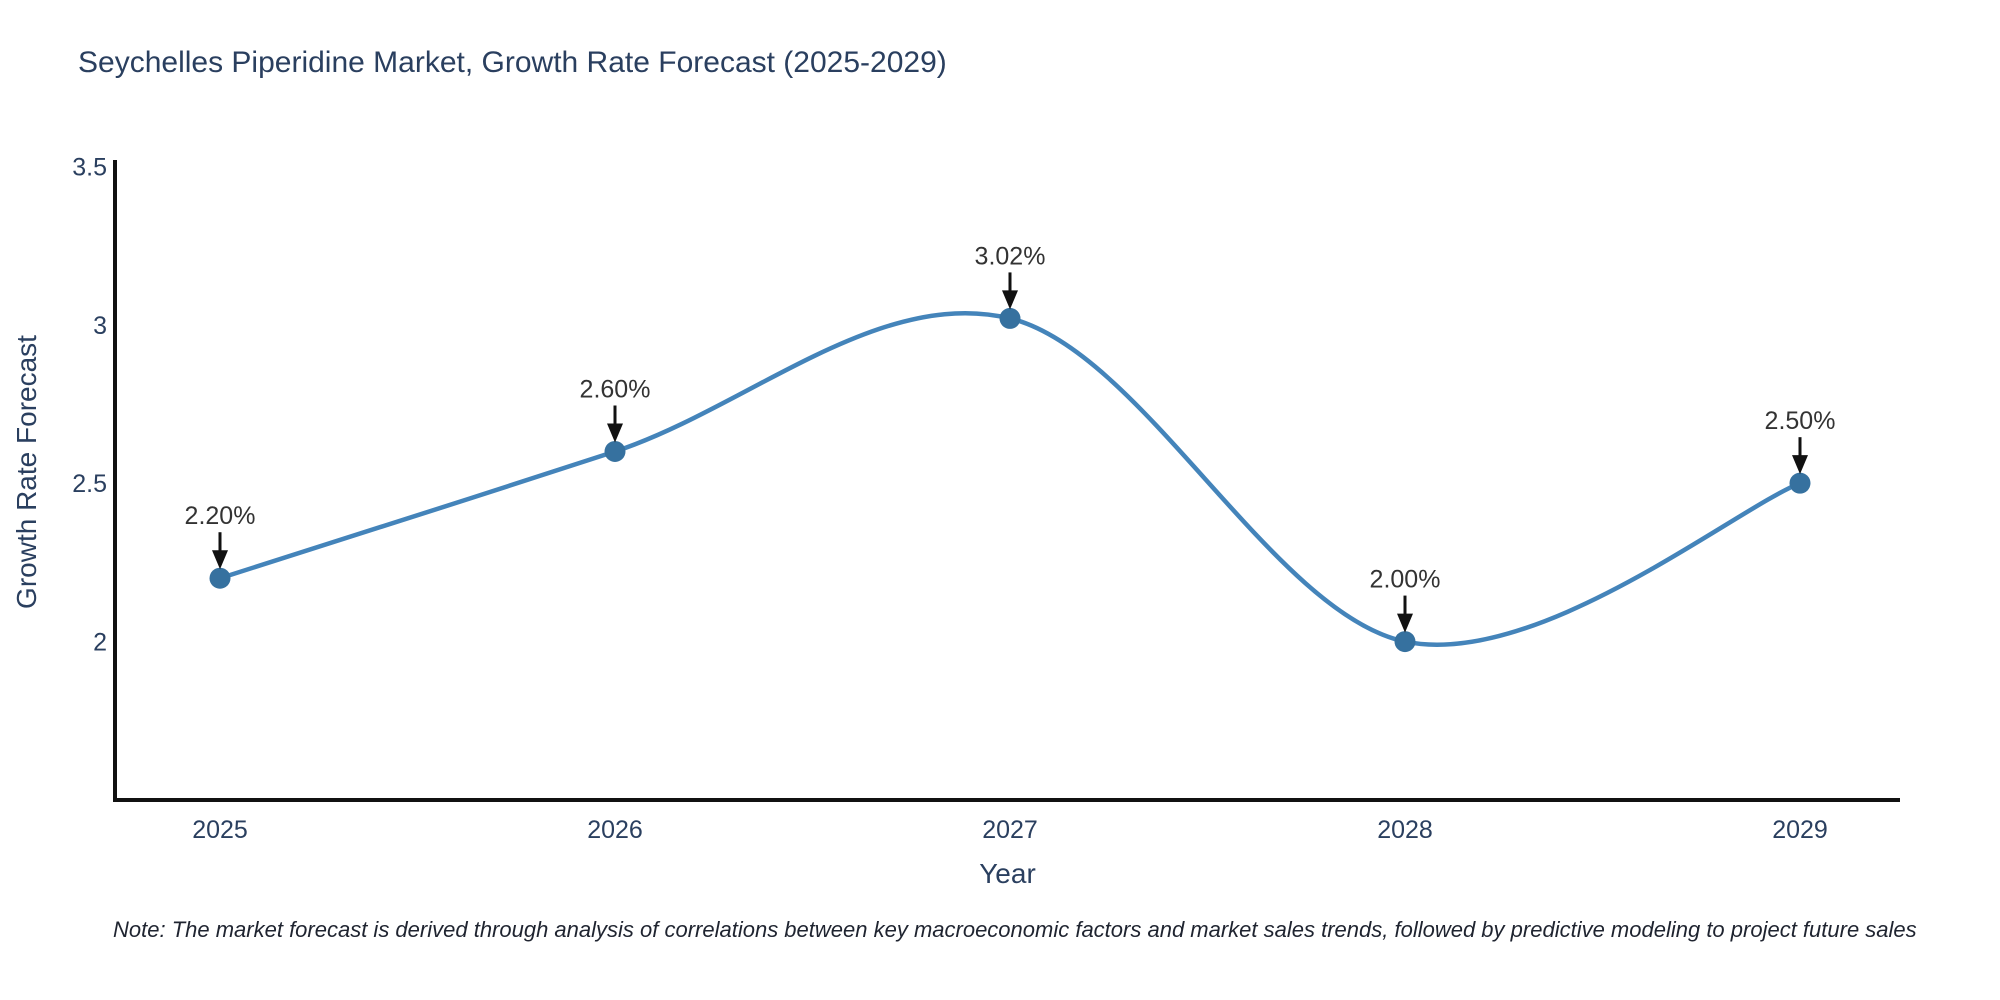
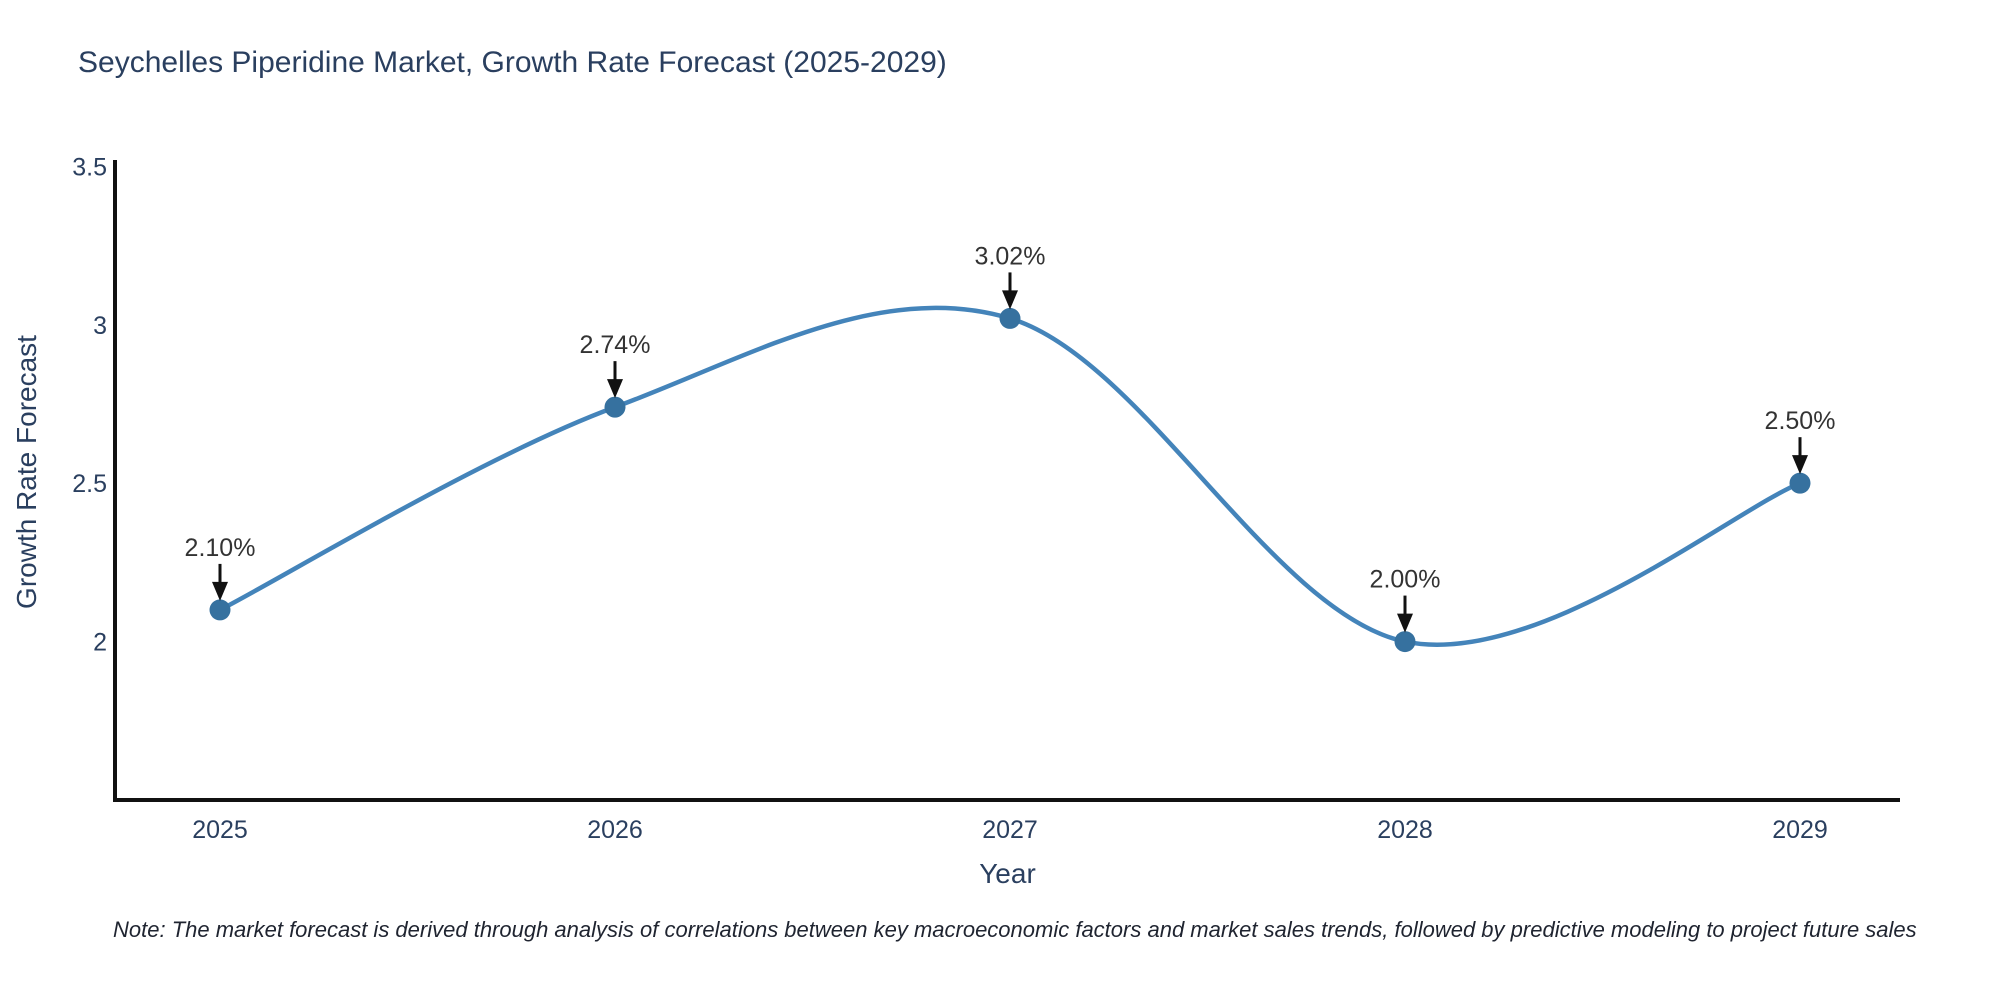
2025: 2.20% -> 2.10%
2026: 2.60% -> 2.74%
